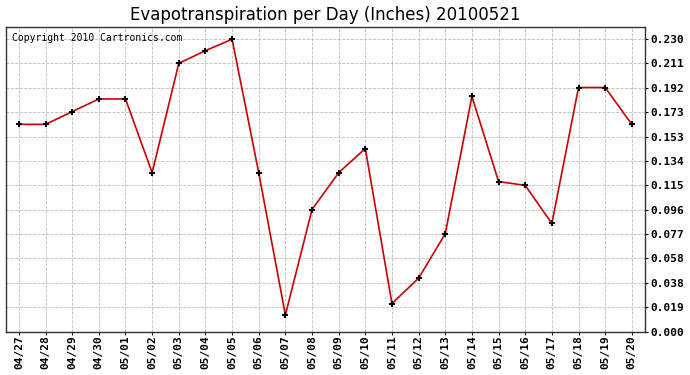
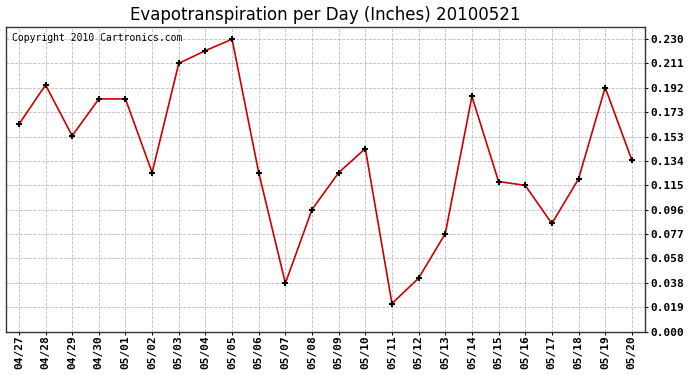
04/28: 0.163 -> 0.194
04/29: 0.173 -> 0.154
05/07: 0.013 -> 0.038
05/18: 0.192 -> 0.120
05/20: 0.163 -> 0.135
